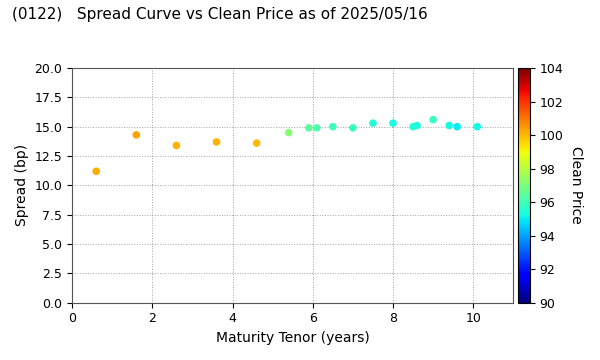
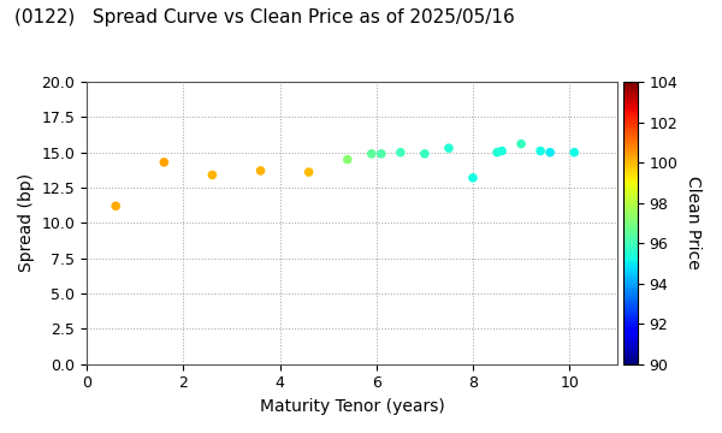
8: 15.3 -> 13.2
